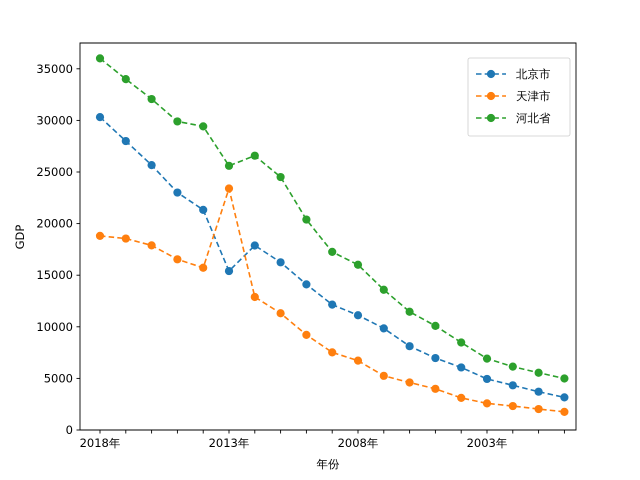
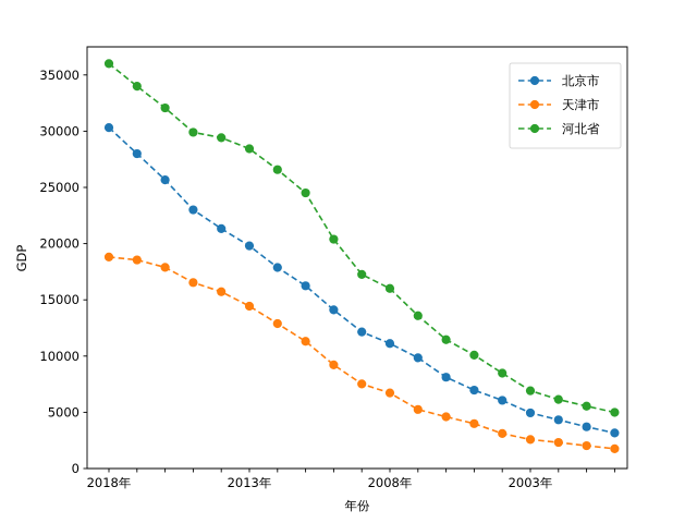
北京市/2013年: 15400 -> 19800
天津市/2013年: 23400 -> 14400
河北省/2013年: 25600 -> 28400
